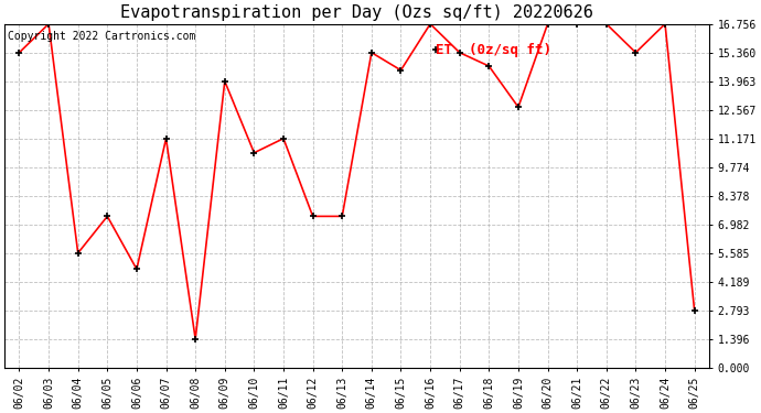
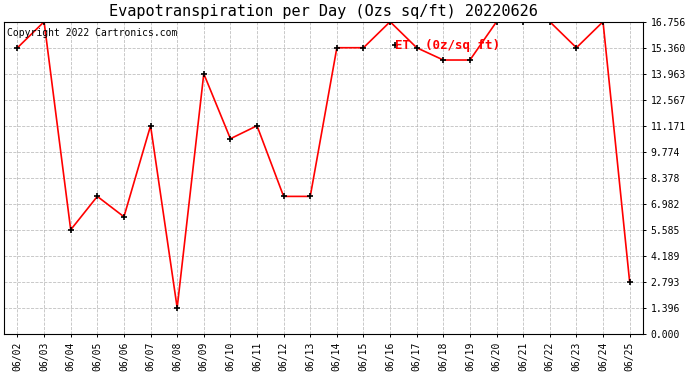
06/06: 4.8 -> 6.3
06/15: 14.5 -> 15.4
06/19: 12.7 -> 14.7
